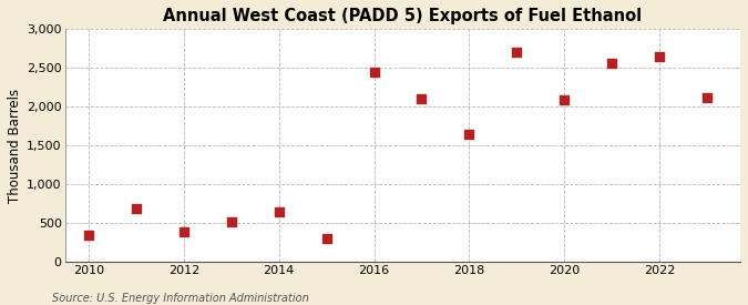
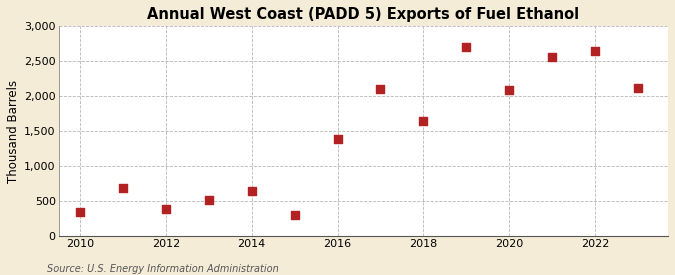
2016: 2,440 -> 1,380
